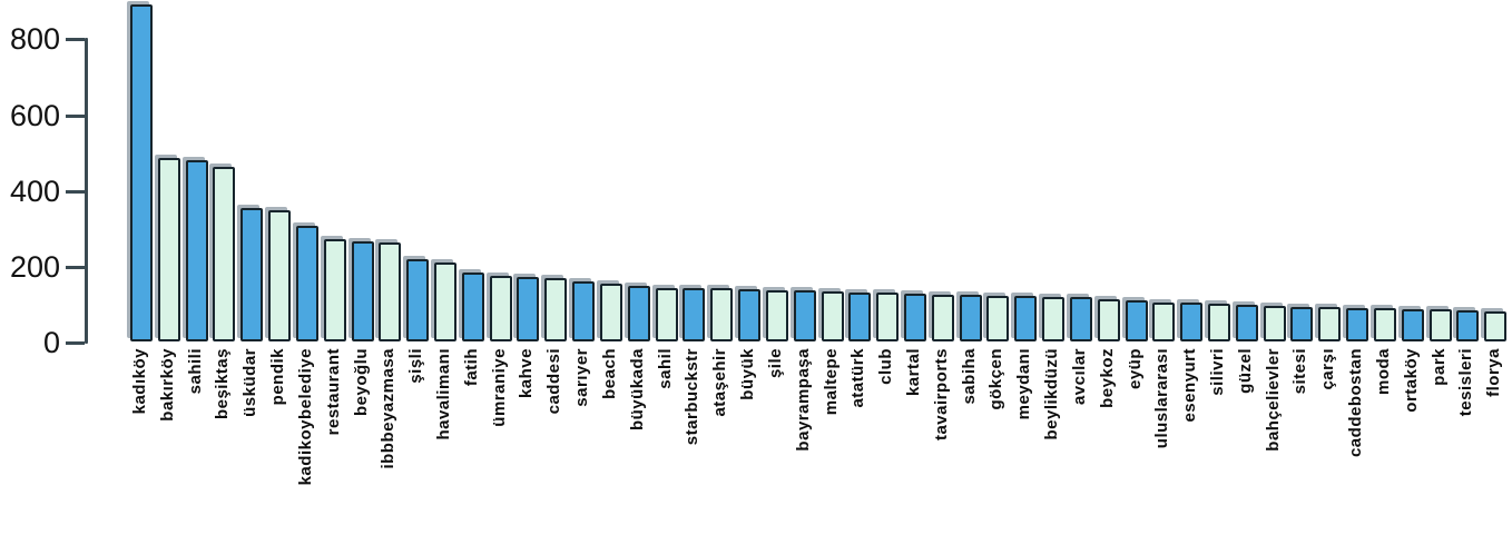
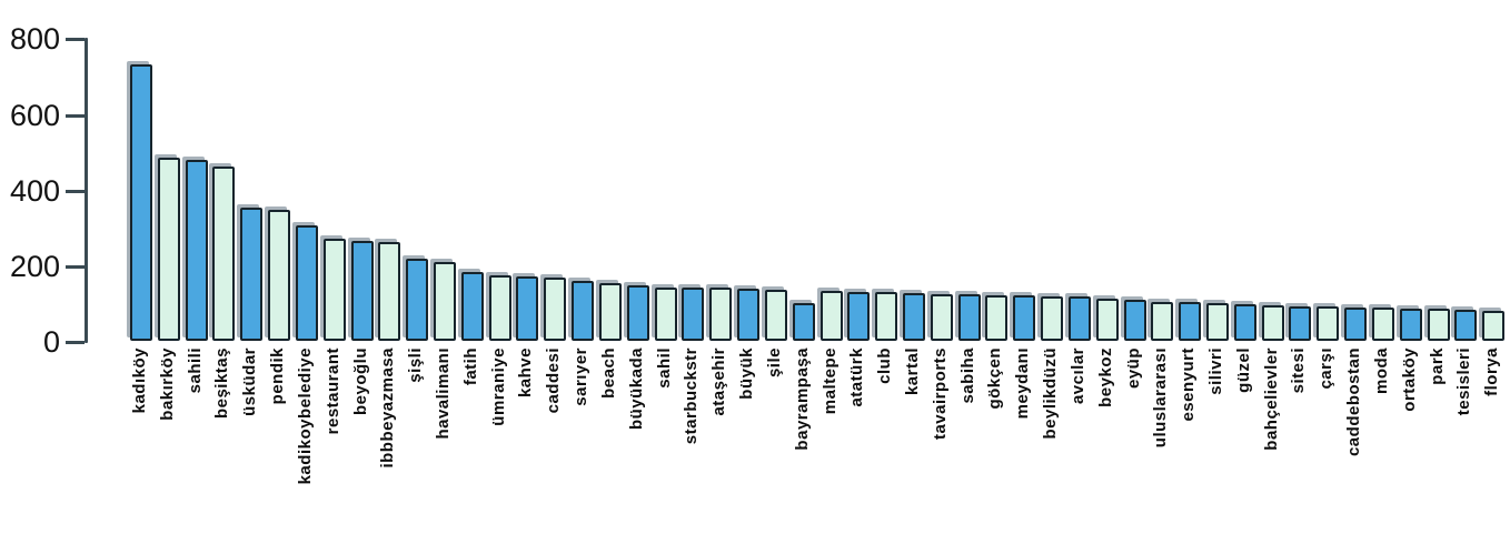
kadıköy: 890 -> 730
bayrampaşa: 130 -> 100
